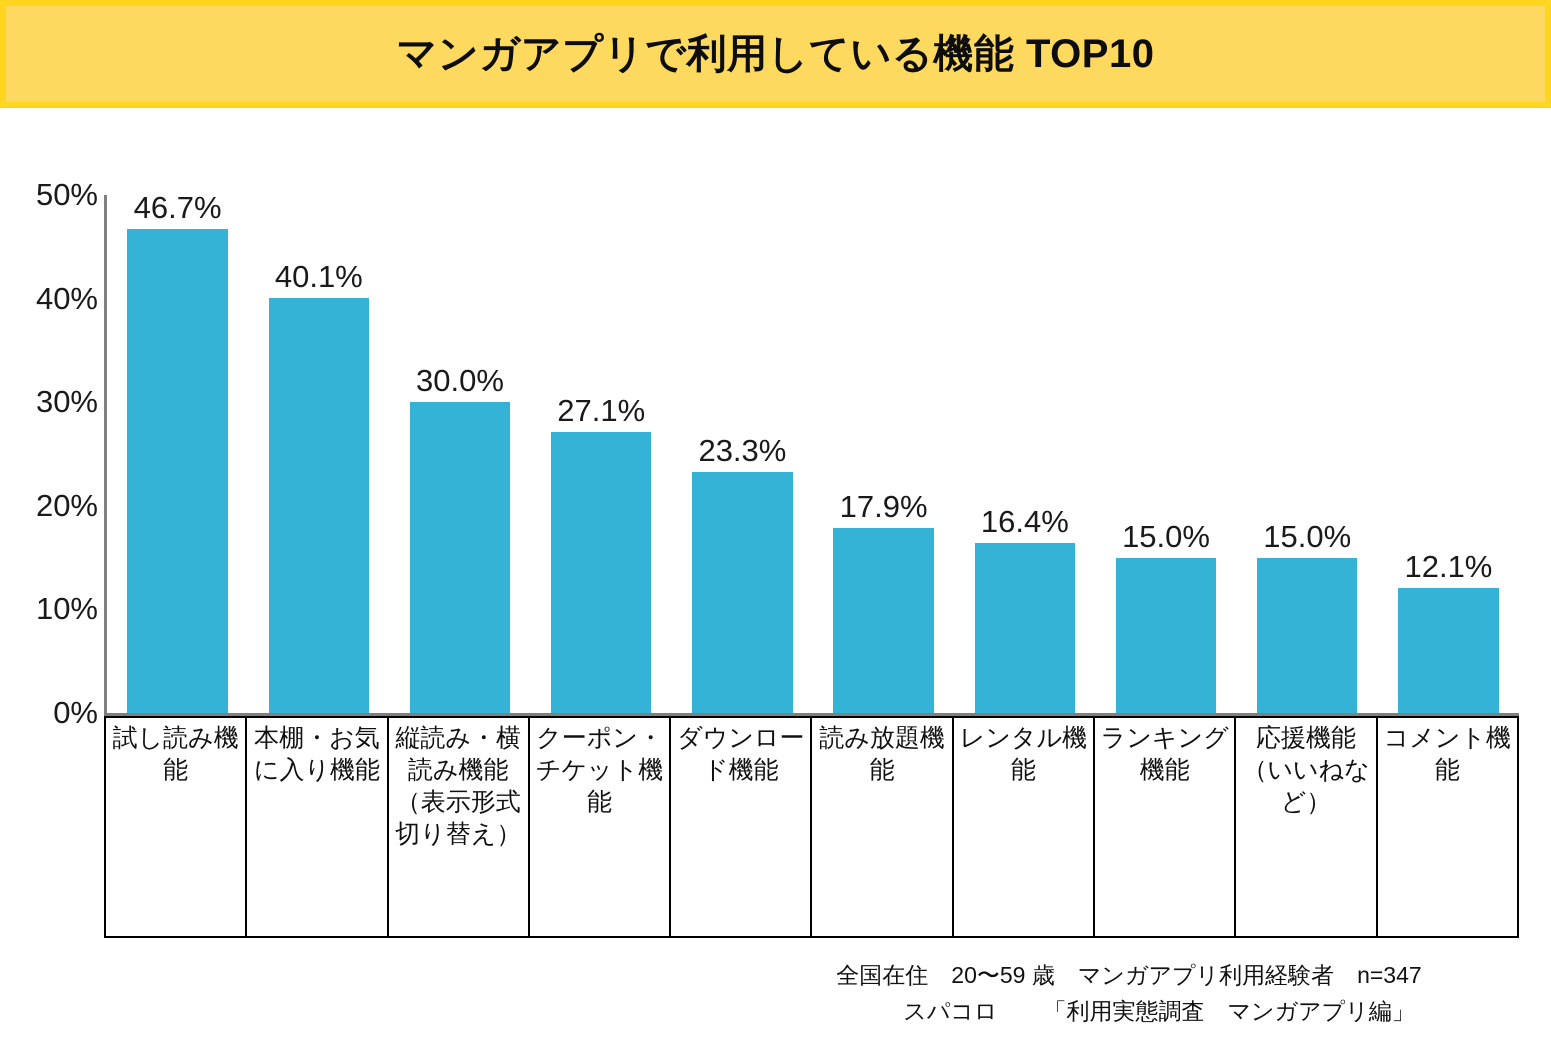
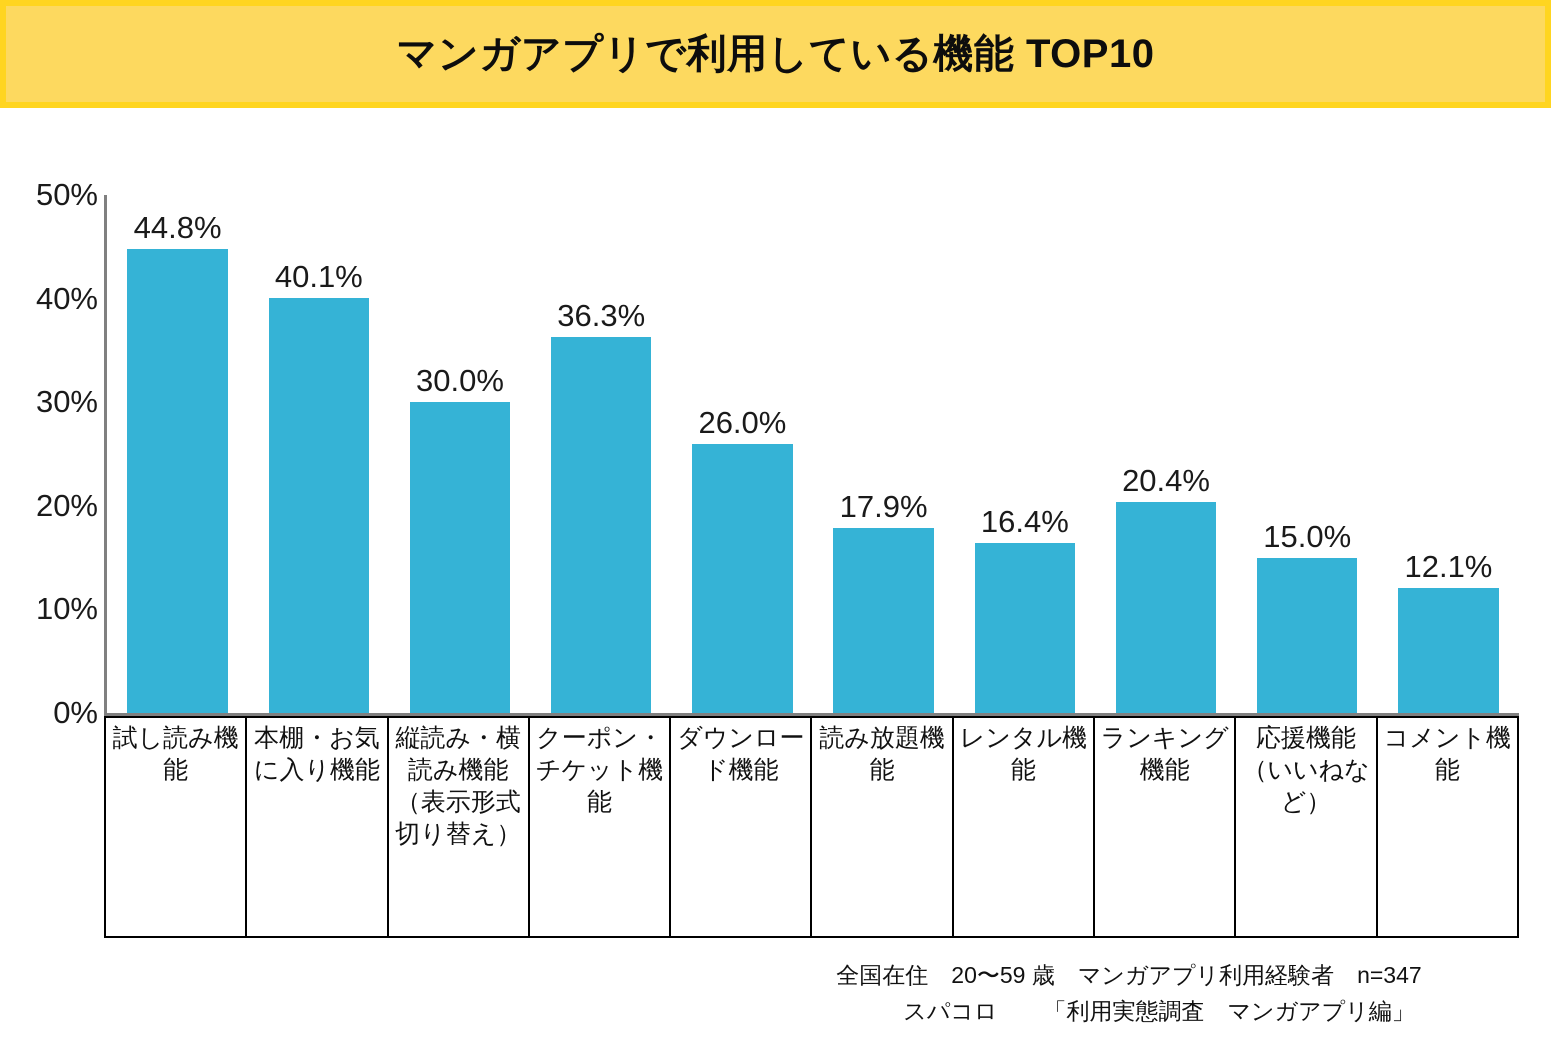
試し読み機能: 46.7% -> 44.8%
クーポン・チケット機能: 27.1% -> 36.3%
ダウンロード機能: 23.3% -> 26.0%
ランキング機能: 15.0% -> 20.4%
